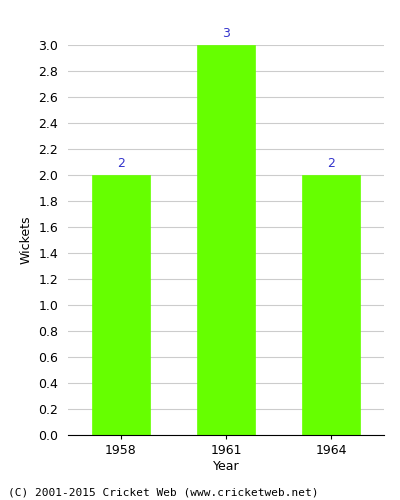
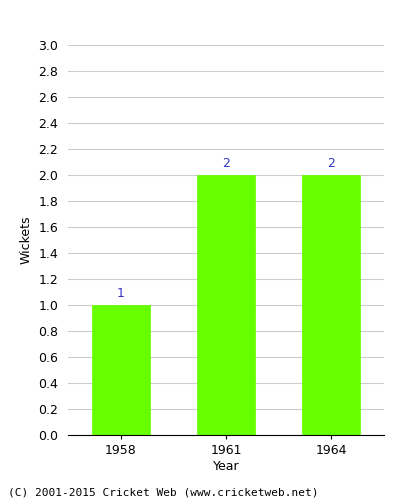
1958: 2 -> 1
1961: 3 -> 2
